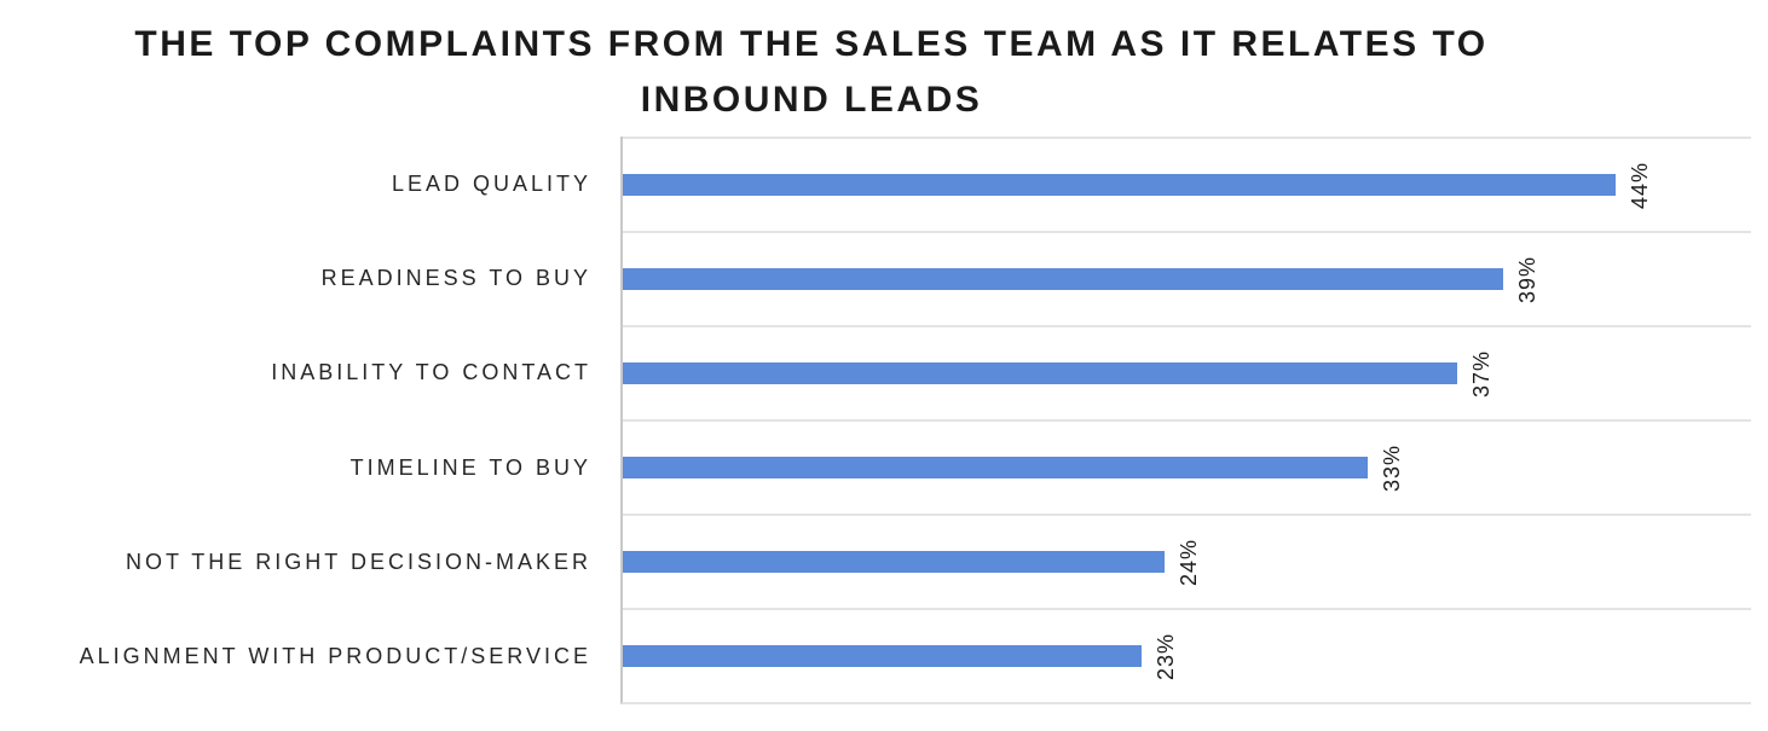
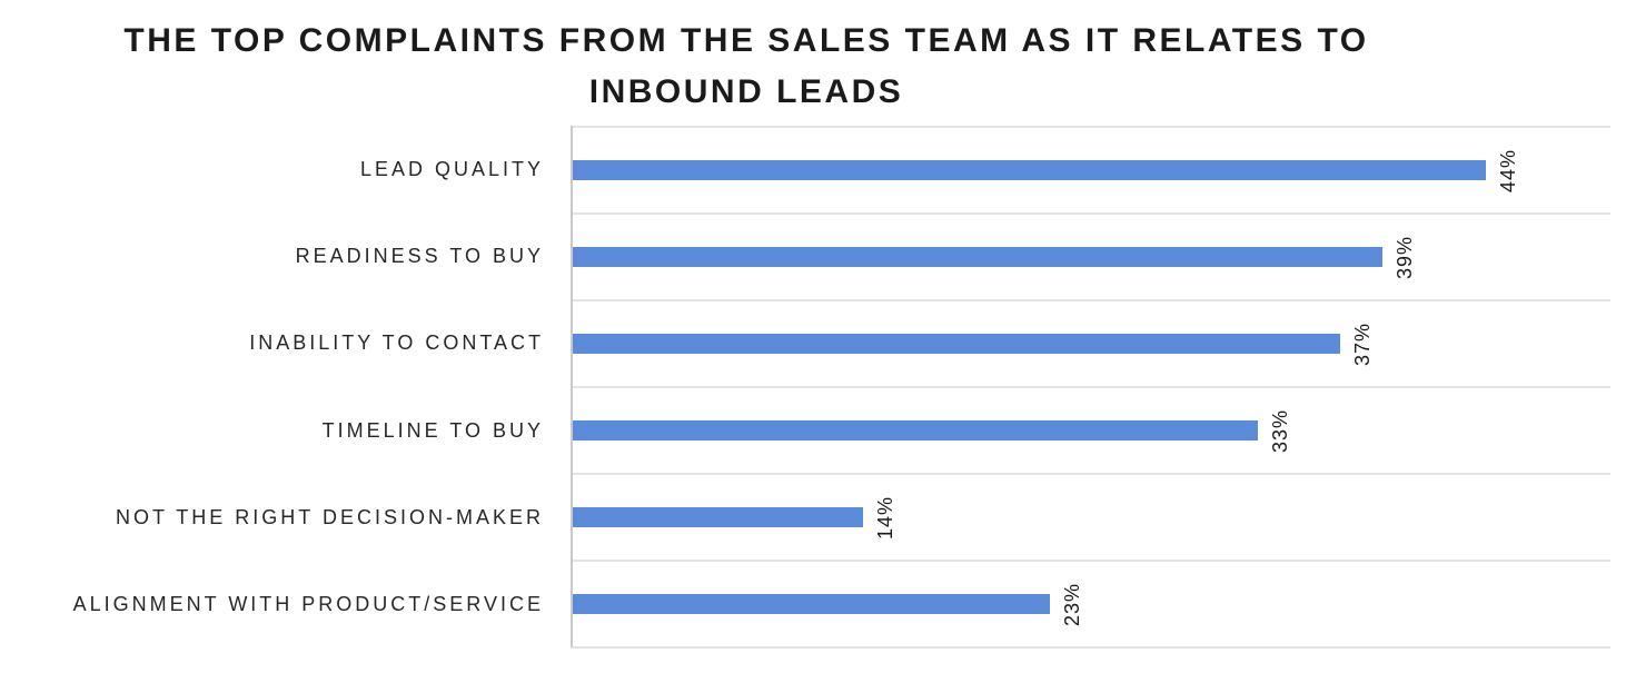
NOT THE RIGHT DECISION-MAKER: 24% -> 14%
